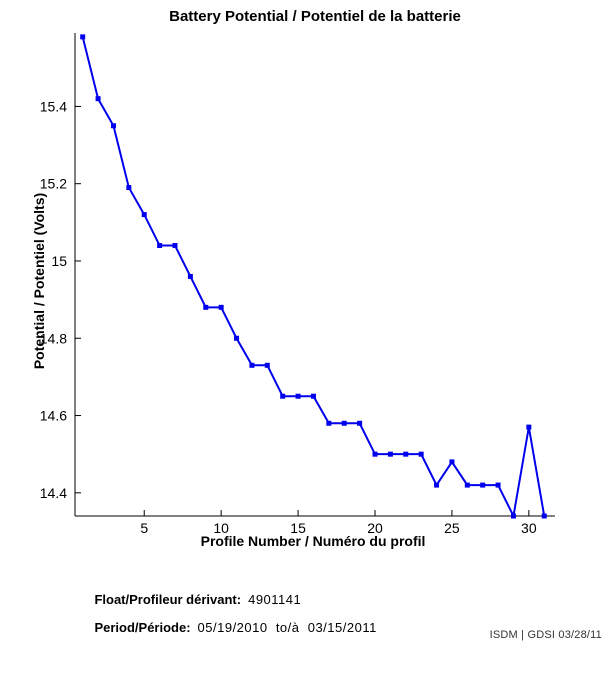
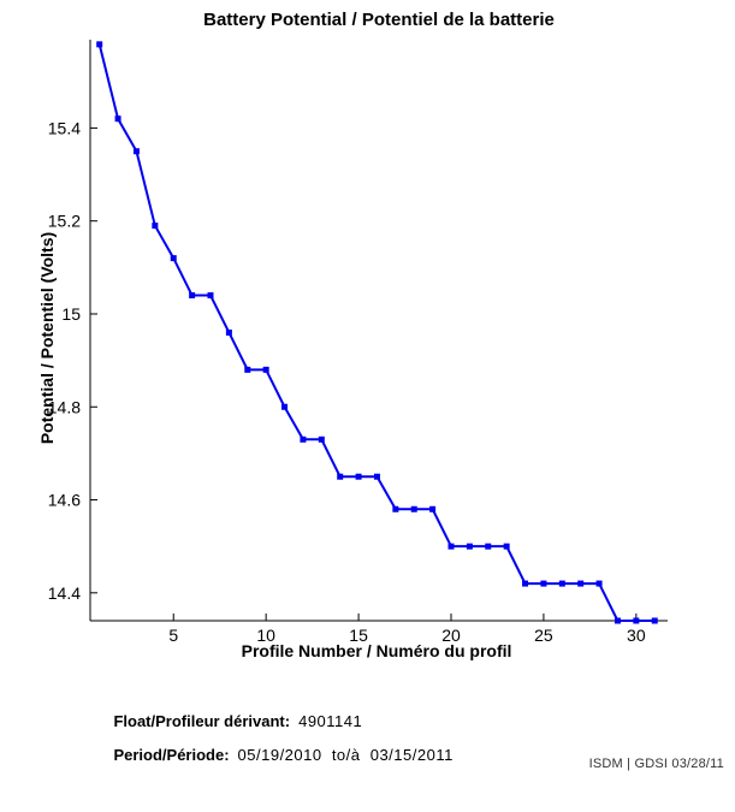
25: 14.48 -> 14.42
30: 14.57 -> 14.34
